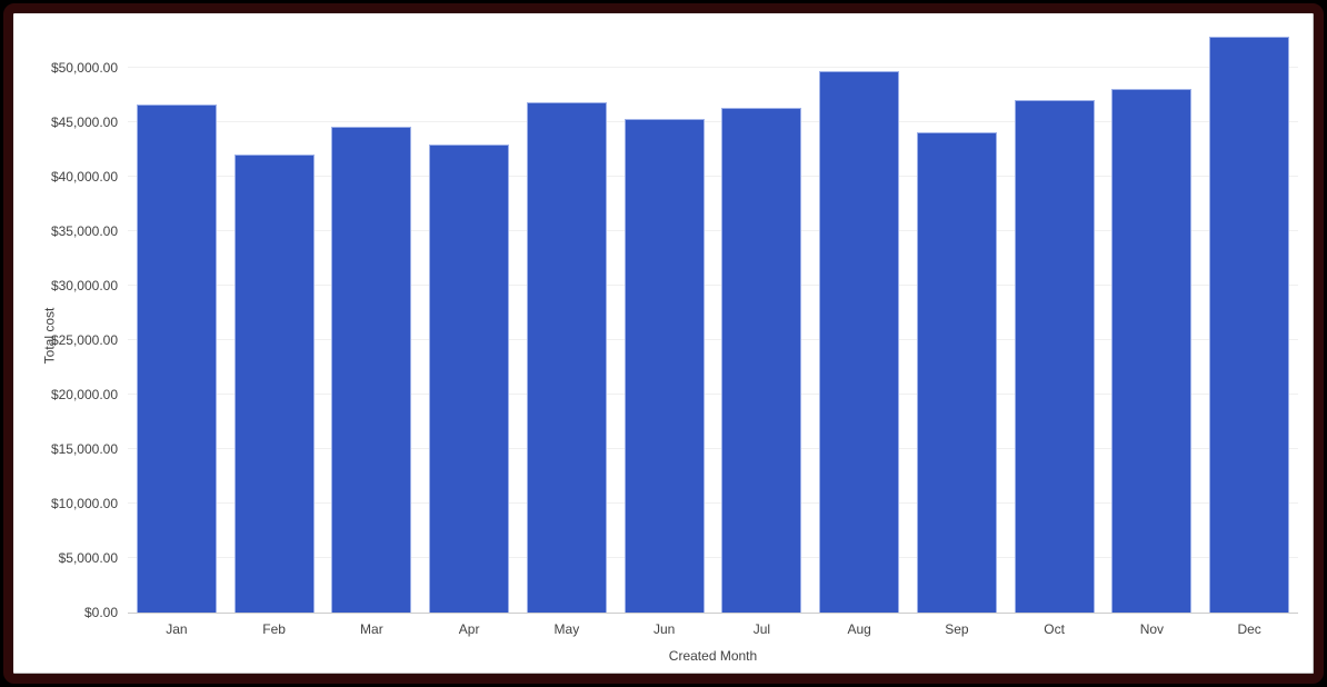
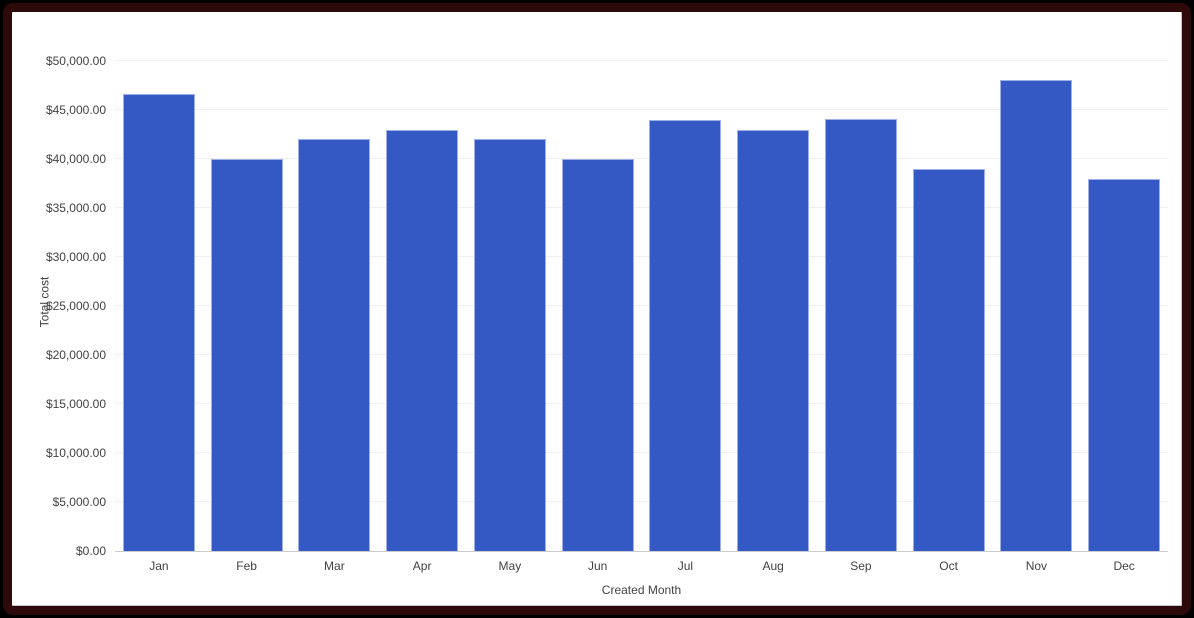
Feb: $42000 -> $40000
Mar: $45000 -> $42000
May: $47000 -> $42000
Jun: $45000 -> $40000
Jul: $46000 -> $44000
Aug: $50000 -> $43000
Oct: $47000 -> $39000
Dec: $53000 -> $38000
